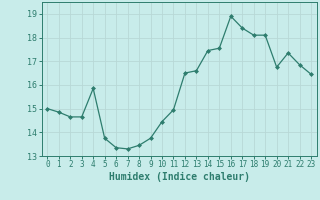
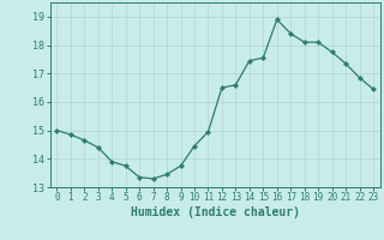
3: 14.65 -> 14.40
4: 15.85 -> 13.90
20: 16.75 -> 17.75
